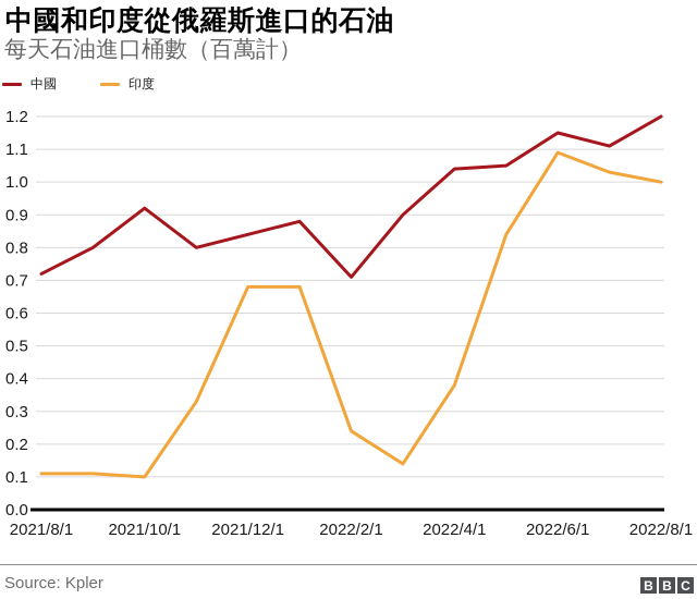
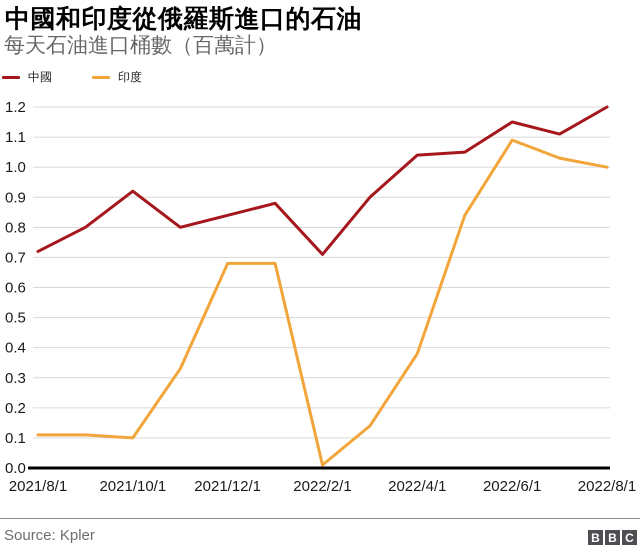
印度/2022/2/1: 0.24 -> 0.01
